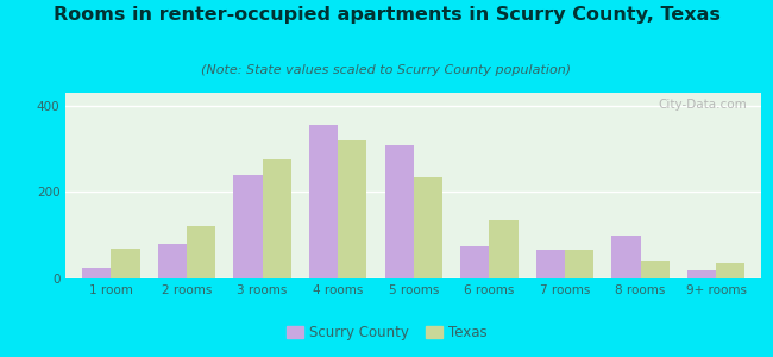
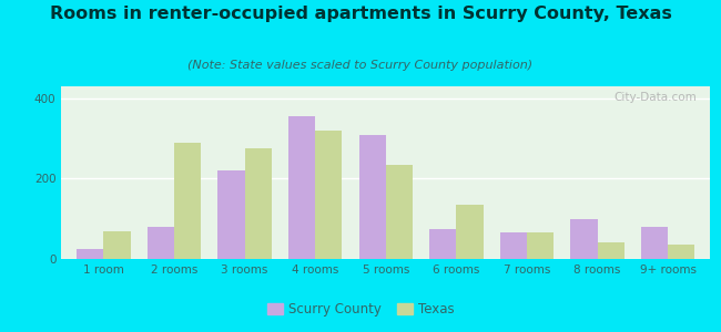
Texas/2 rooms: 120 -> 290
Scurry County/3 rooms: 240 -> 220
Scurry County/9+ rooms: 20 -> 80
